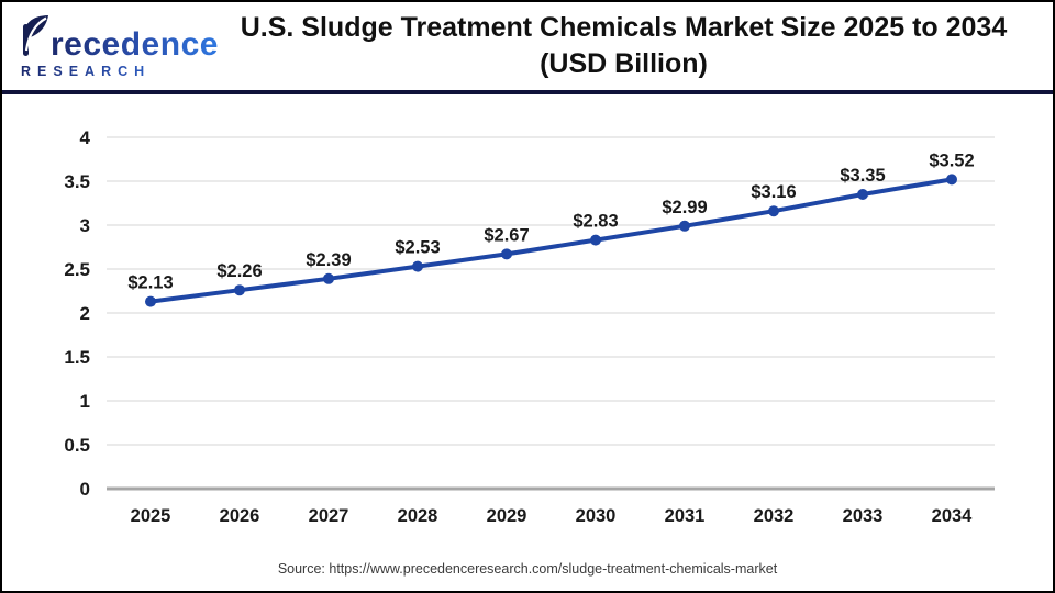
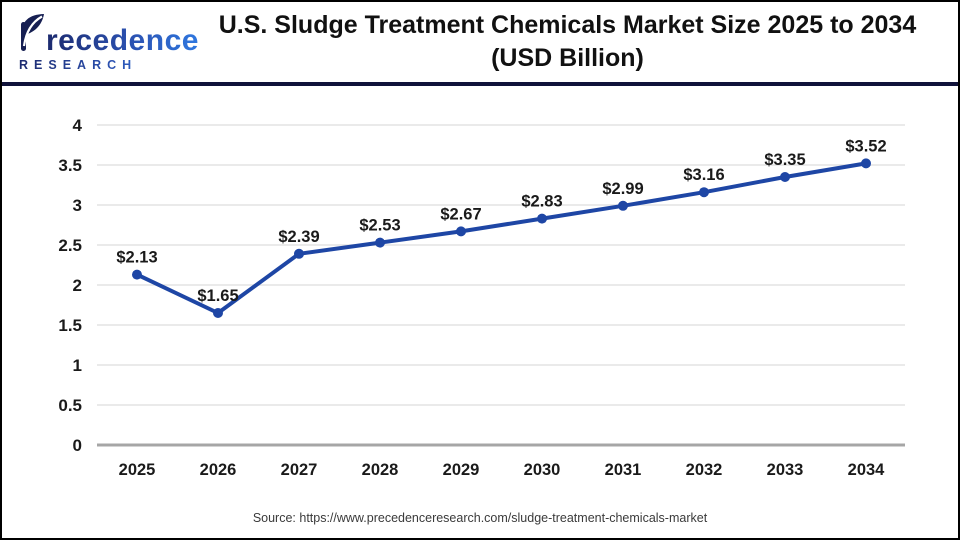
2026: $2.26 -> $1.65
